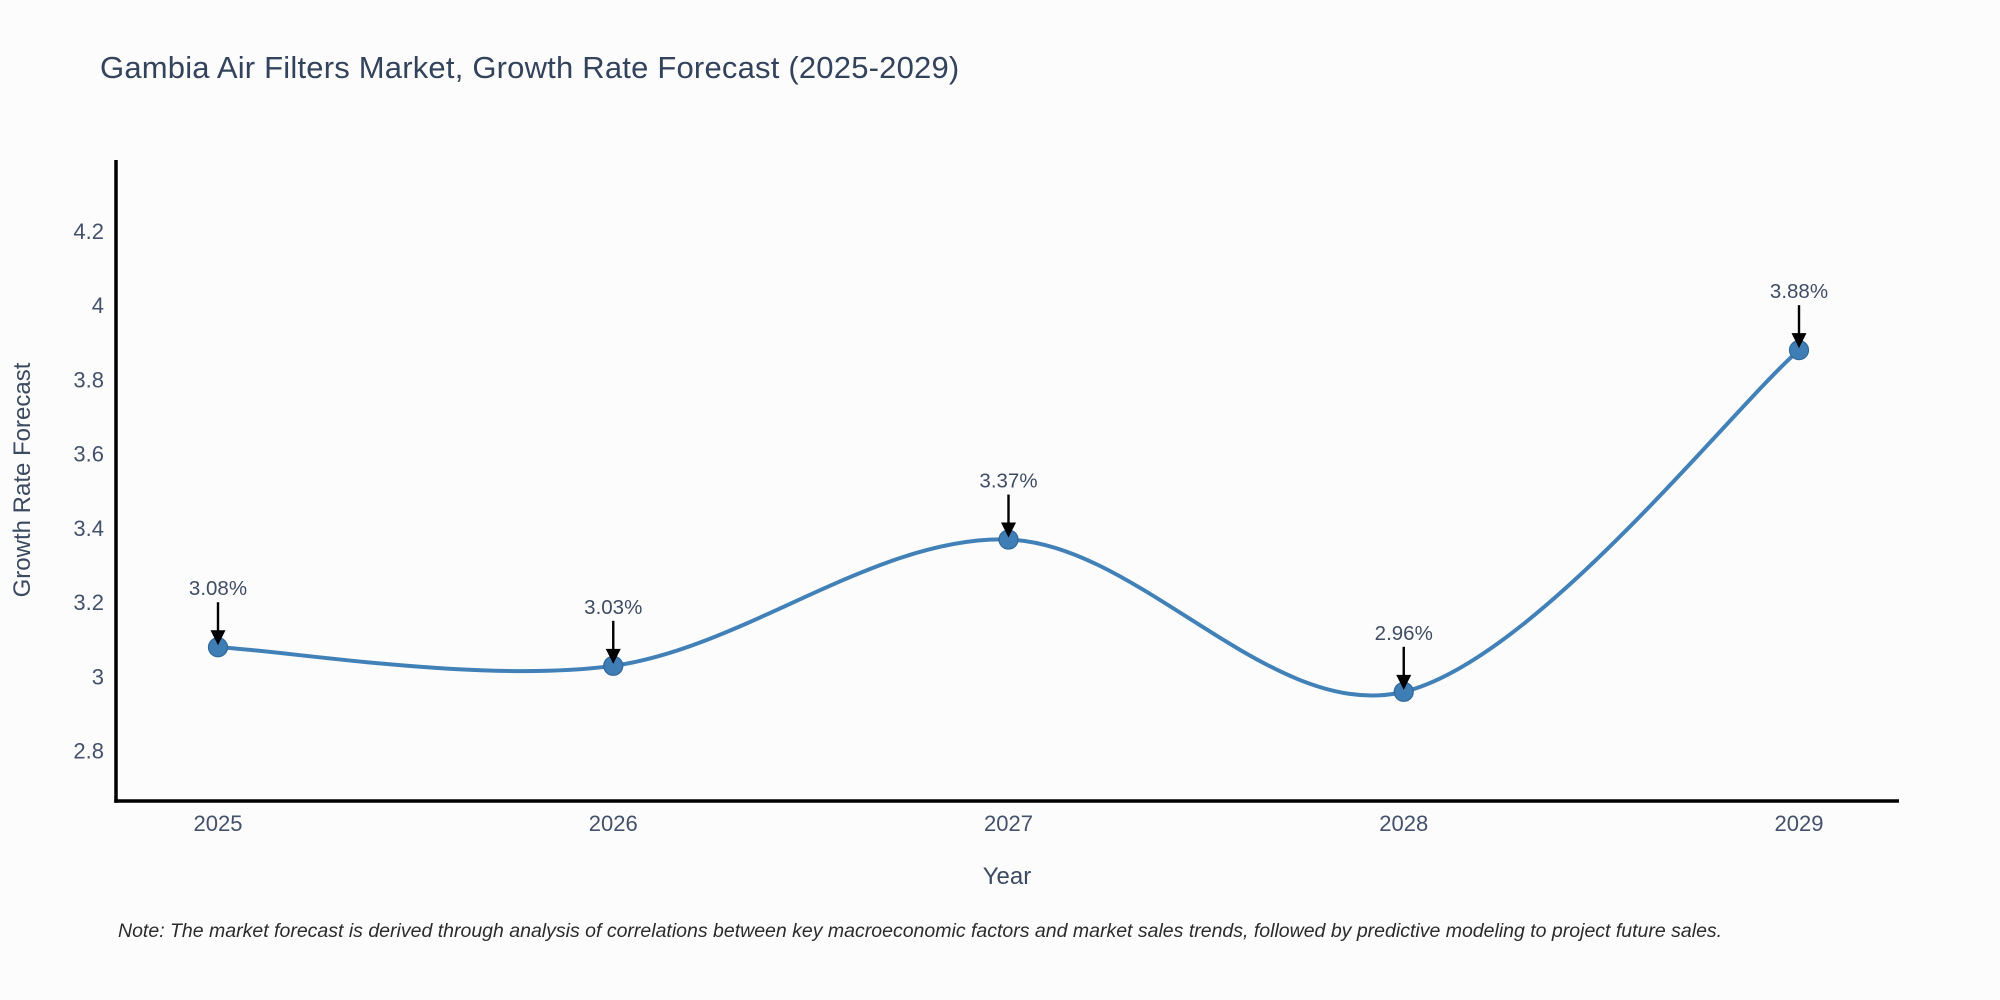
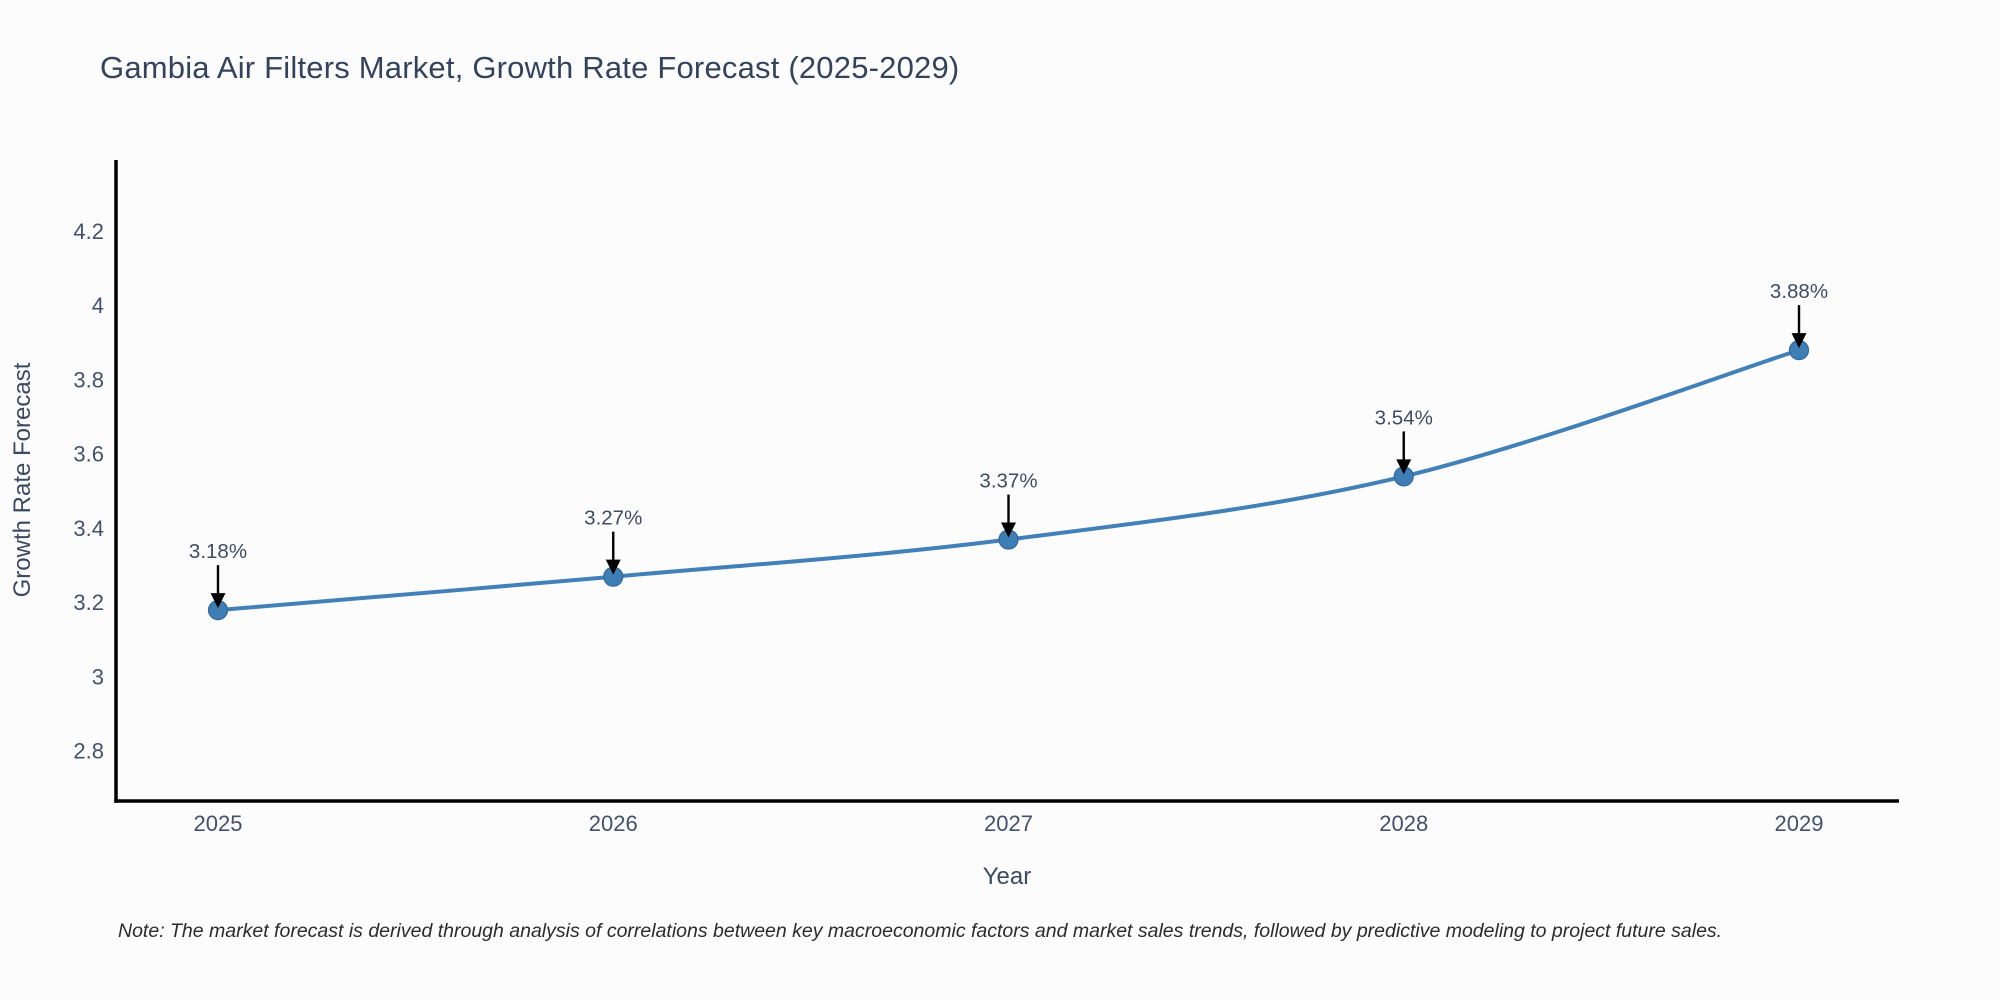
2025: 3.08% -> 3.18%
2026: 3.03% -> 3.27%
2028: 2.96% -> 3.54%
